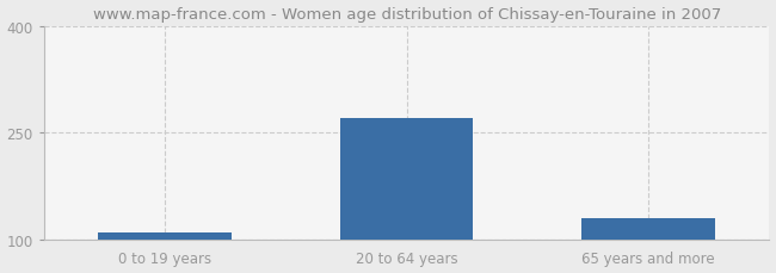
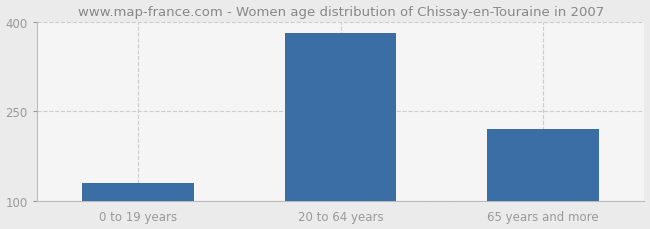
0 to 19 years: 110 -> 130
20 to 64 years: 270 -> 380
65 years and more: 130 -> 220
